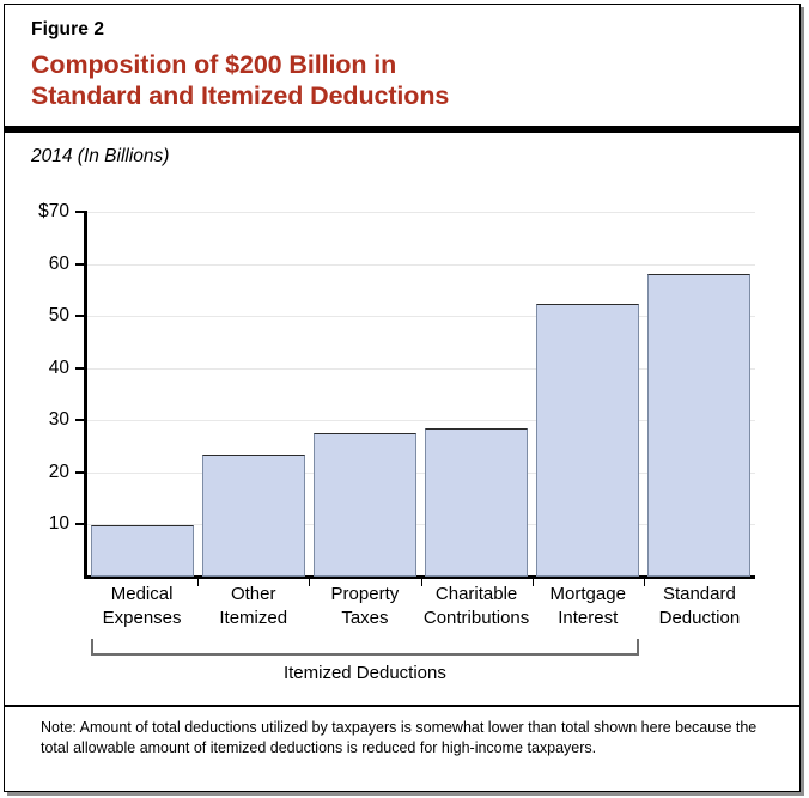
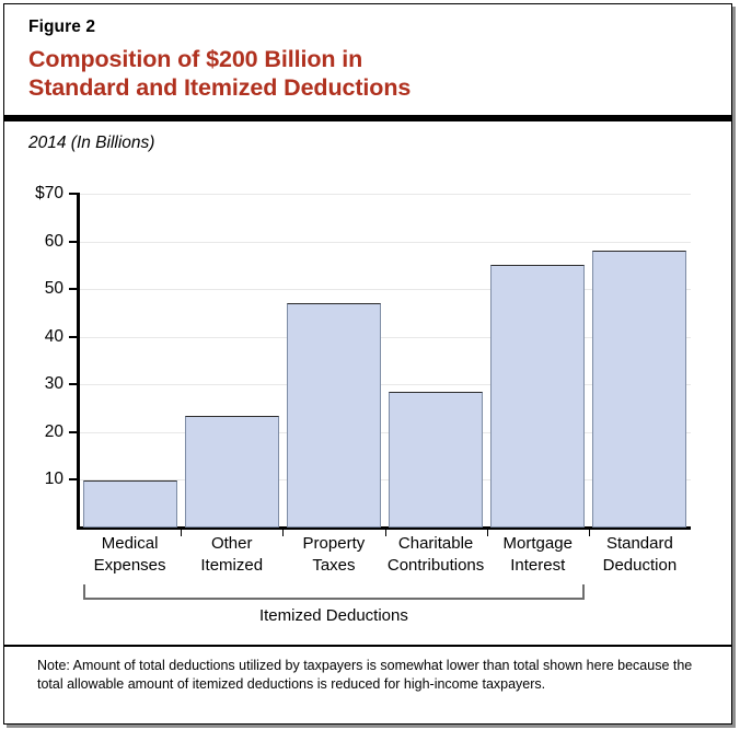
Property Taxes: $28 -> $47
Mortgage Interest: $52 -> $55
